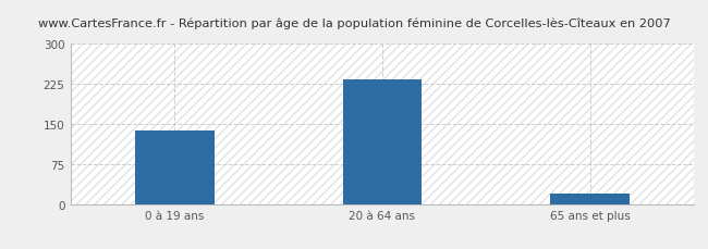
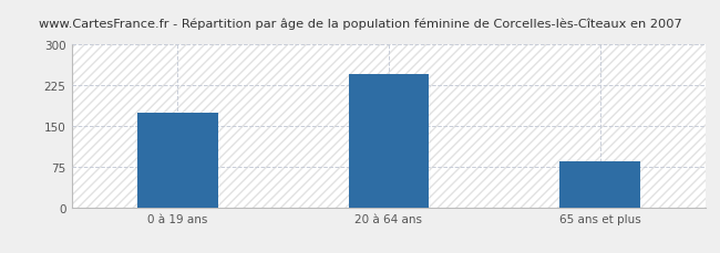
0 à 19 ans: 137 -> 175
20 à 64 ans: 233 -> 245
65 ans et plus: 20 -> 85
